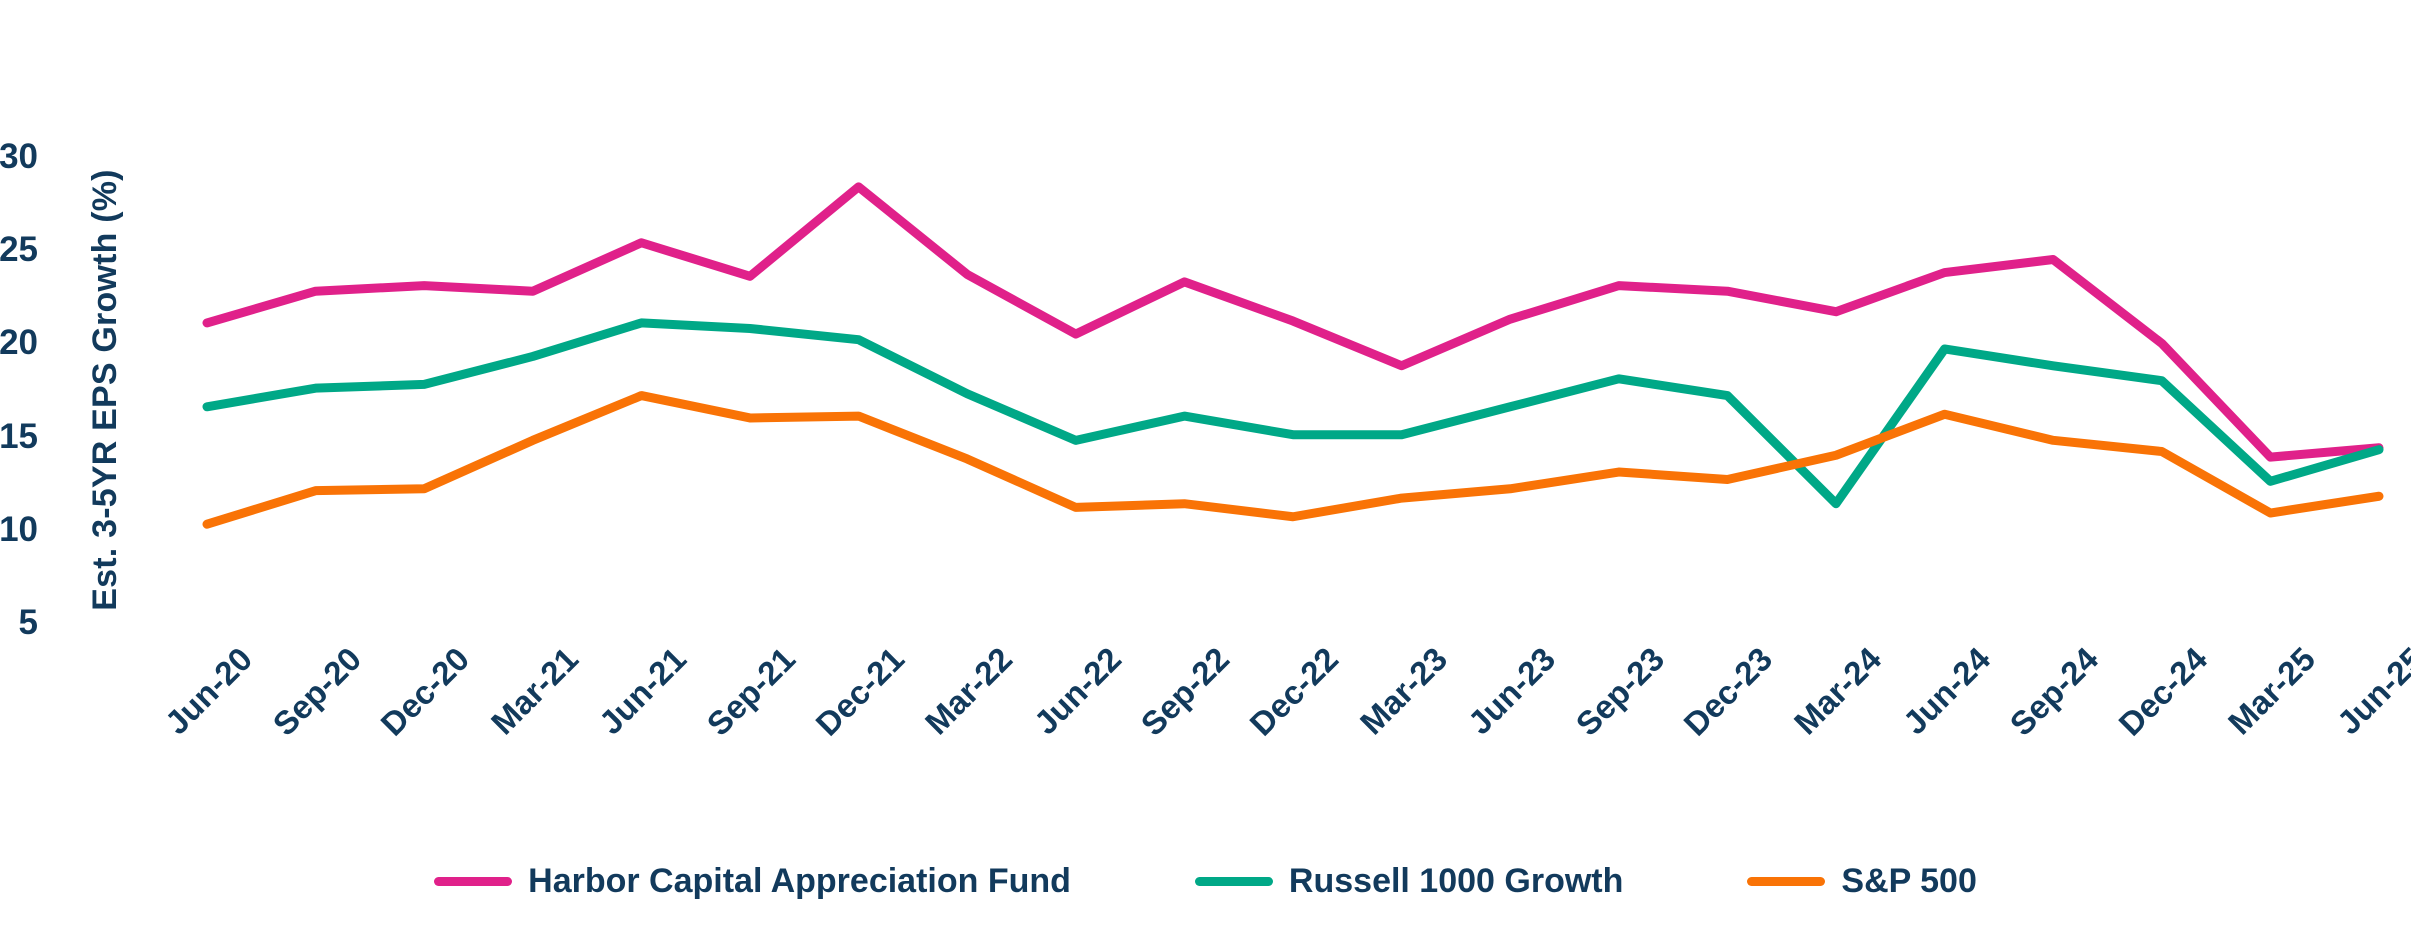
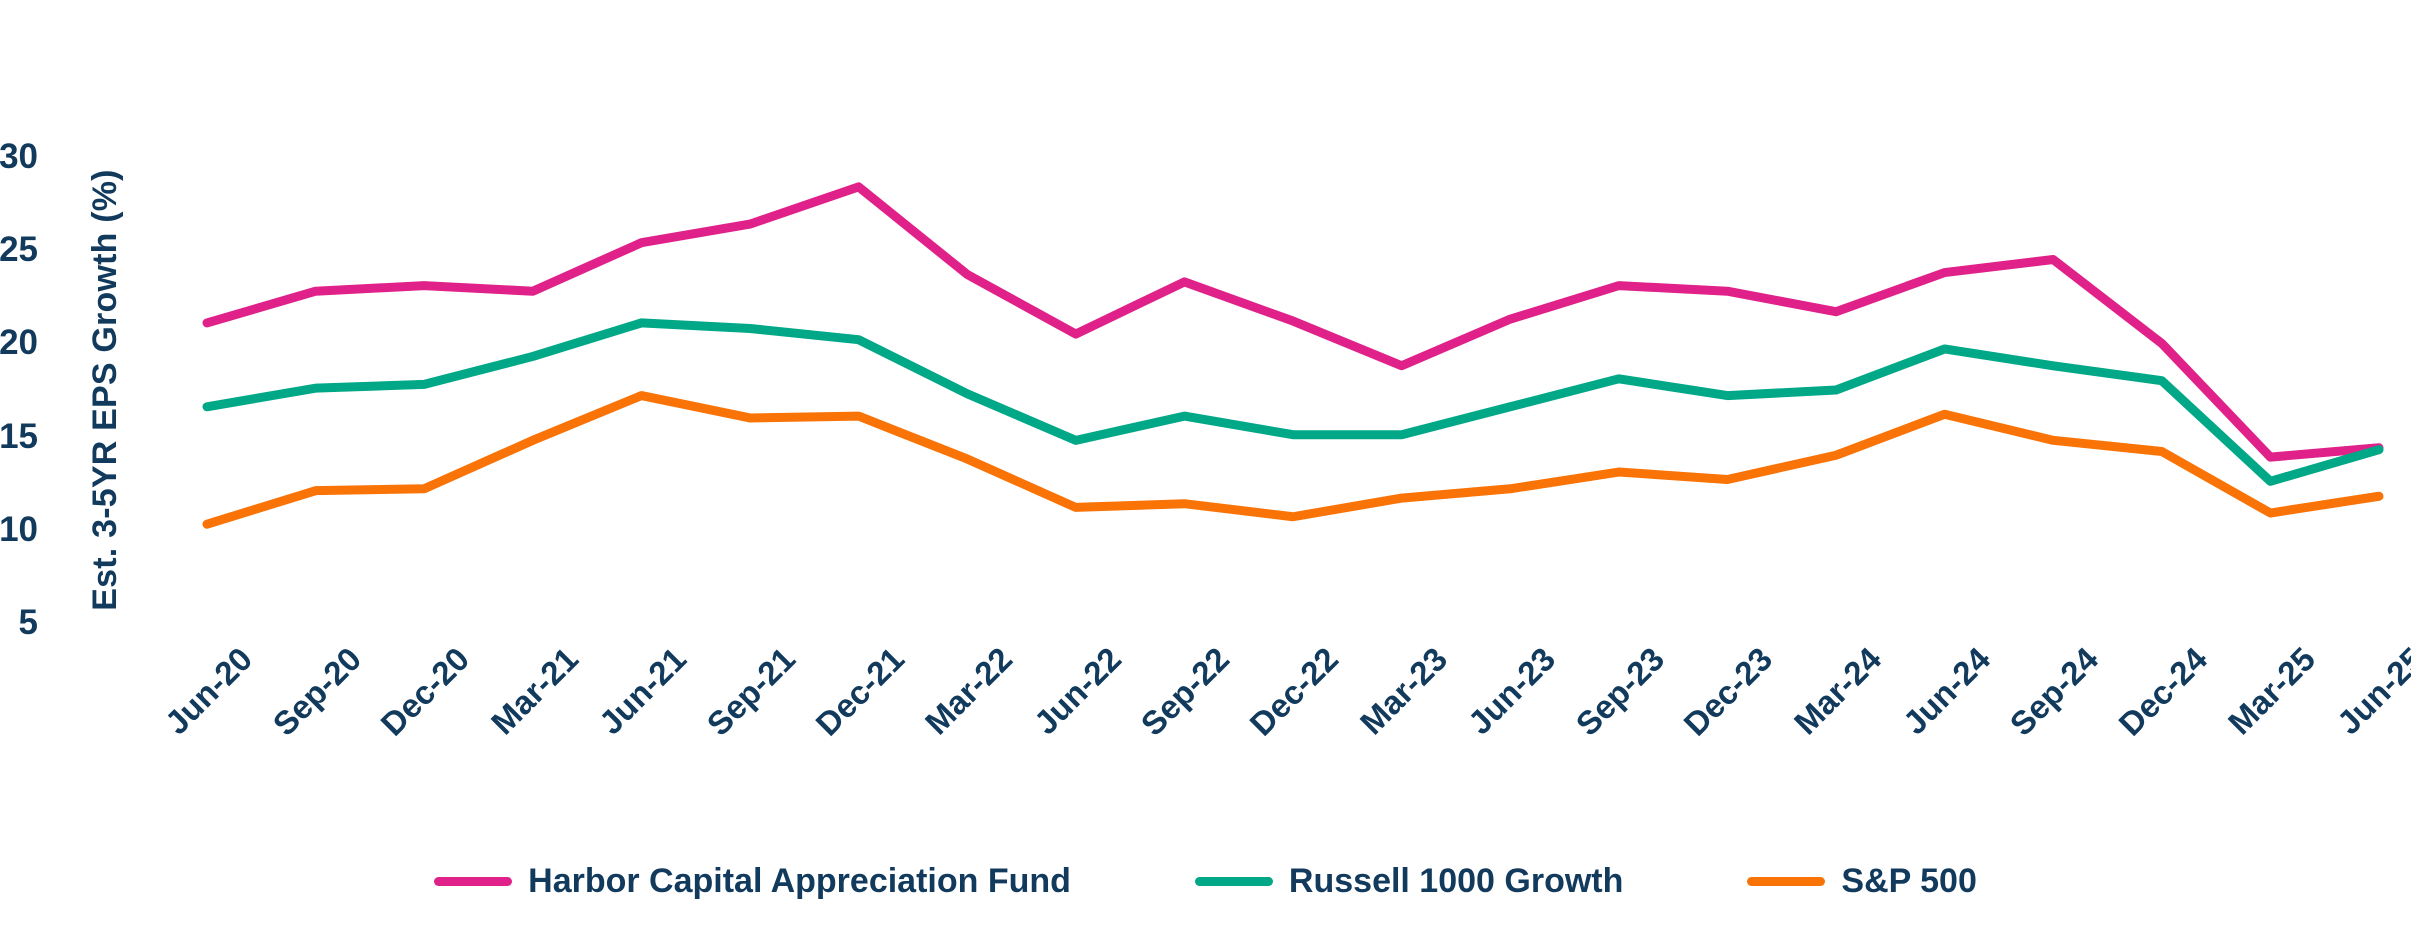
Harbor Capital Appreciation Fund/Sep-21: 23.6 -> 26.4
Russell 1000 Growth/Mar-24: 11.4 -> 17.5
